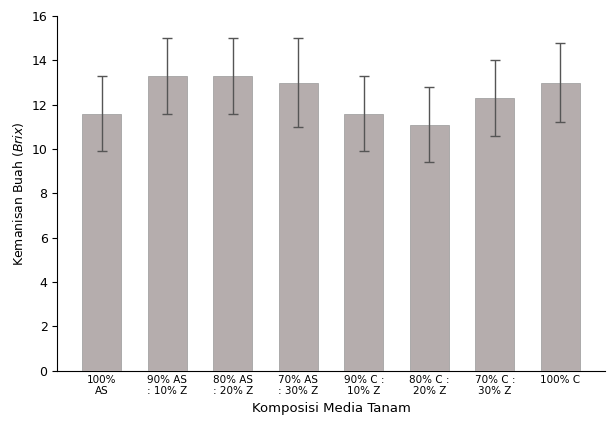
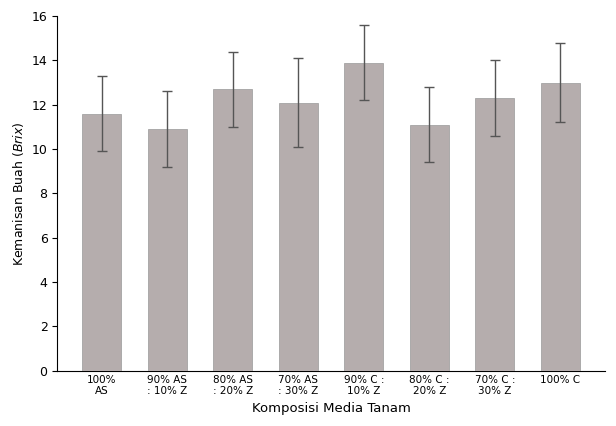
90% AS : 10% Z: 13.3 -> 10.9
80% AS : 20% Z: 13.3 -> 12.7
70% AS : 30% Z: 13.0 -> 12.1
90% C : 10% Z: 11.6 -> 13.9
